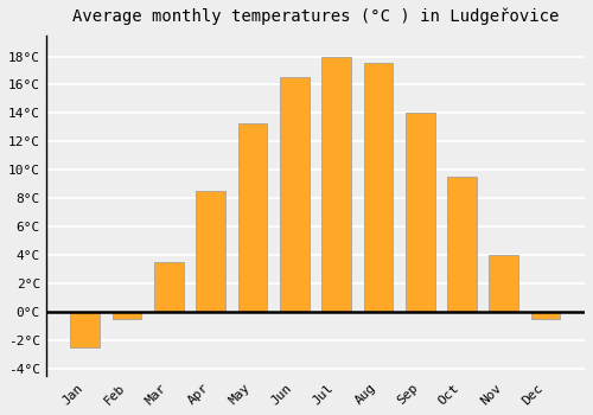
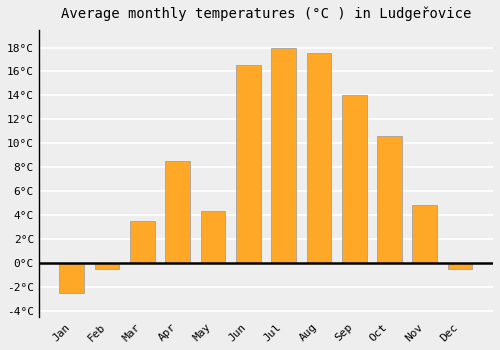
May: 13.3°C -> 4.3°C
Oct: 9.5°C -> 10.6°C
Nov: 4.0°C -> 4.8°C
